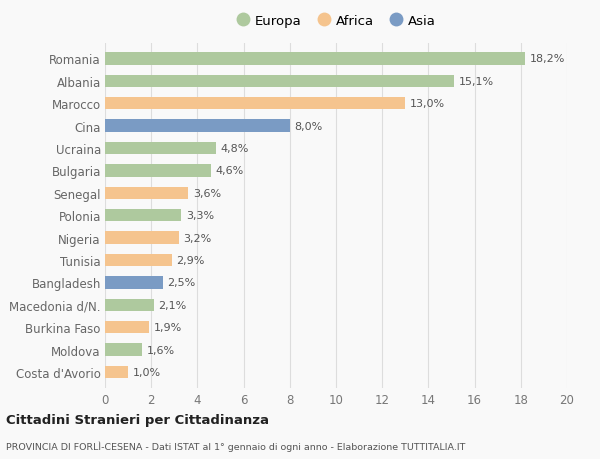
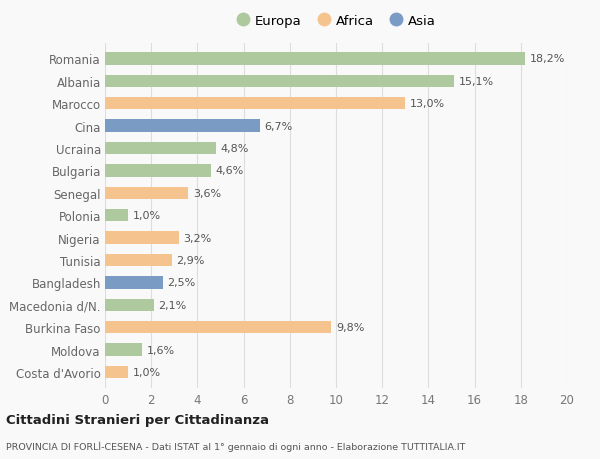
Cina: 8,0% -> 6,7%
Polonia: 3,3% -> 1,0%
Burkina Faso: 1,9% -> 9,8%
